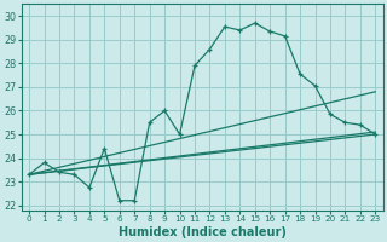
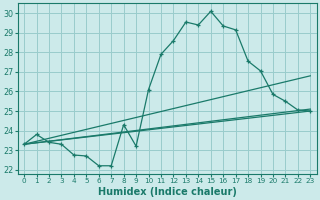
5: 24.4 -> 22.7
8: 25.5 -> 24.3
9: 26.0 -> 23.2
10: 25.0 -> 26.1
15: 29.7 -> 30.1
22: 25.4 -> 25.1
